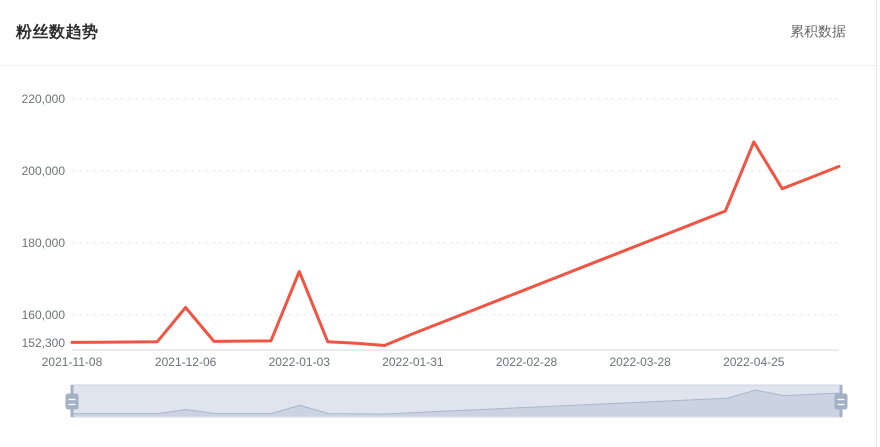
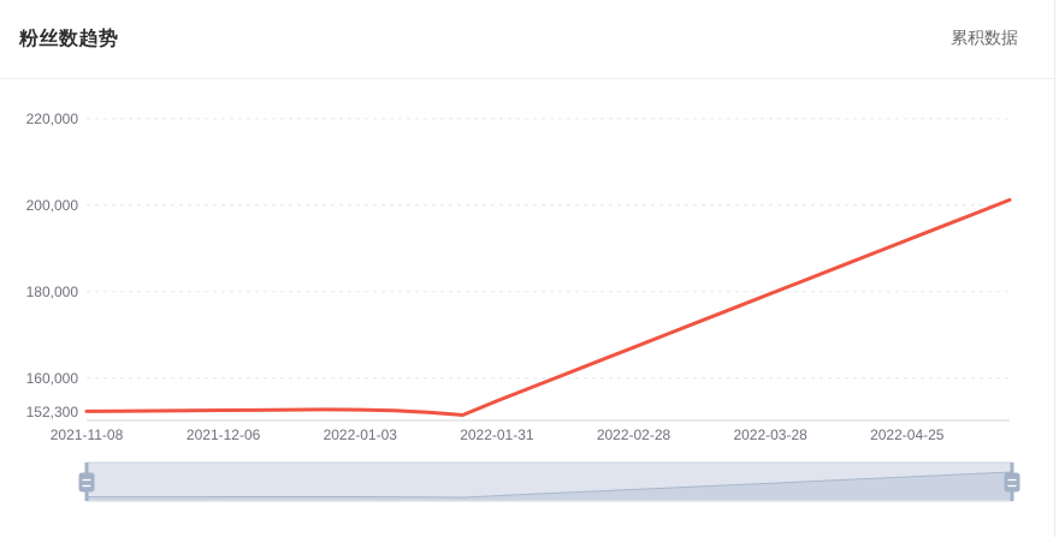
2021-12-06: 162000 -> 153000
2022-01-03: 172000 -> 153000
2022-04-25: 208000 -> 192000
